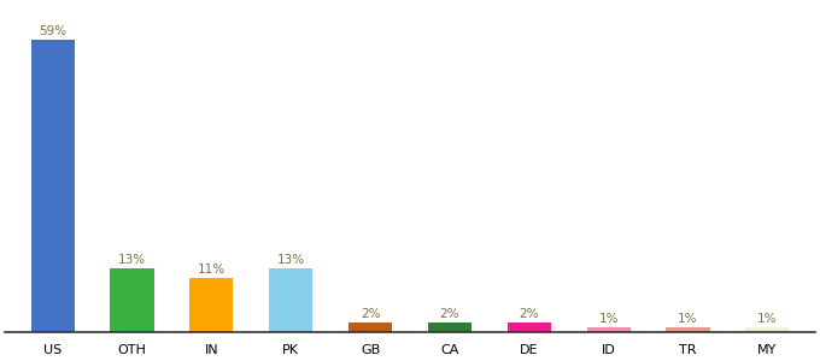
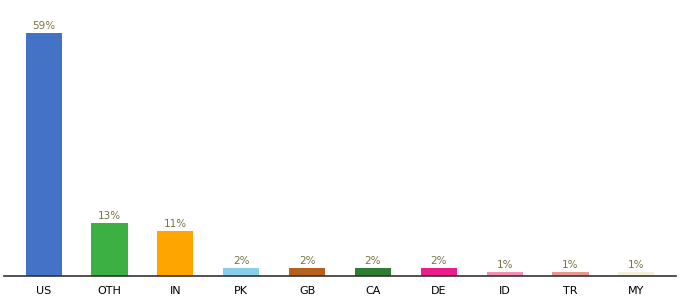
PK: 13% -> 2%
